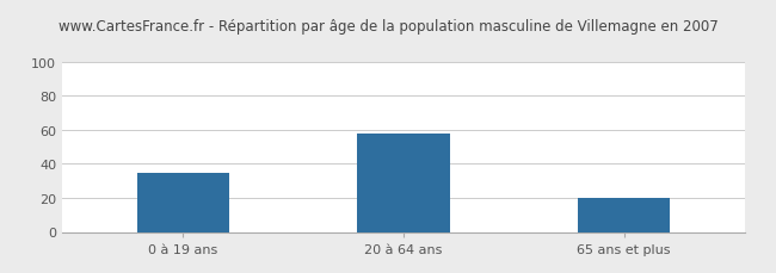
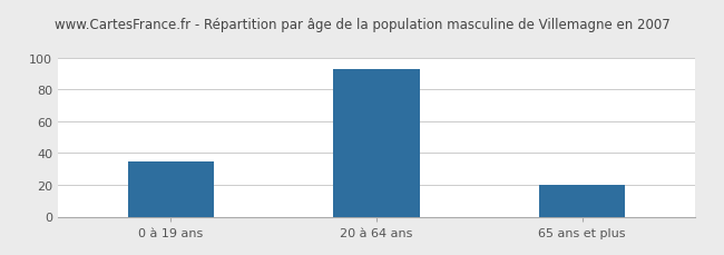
20 à 64 ans: 58 -> 93
